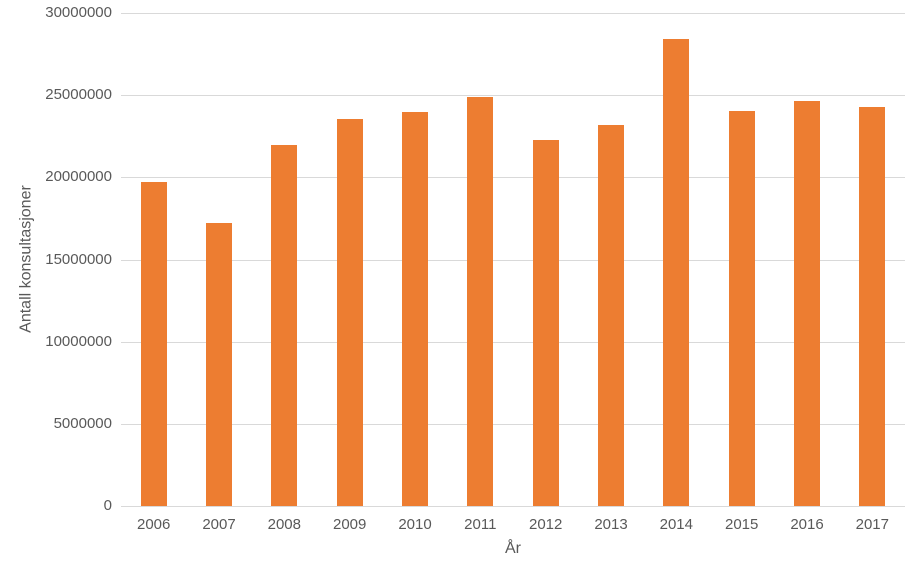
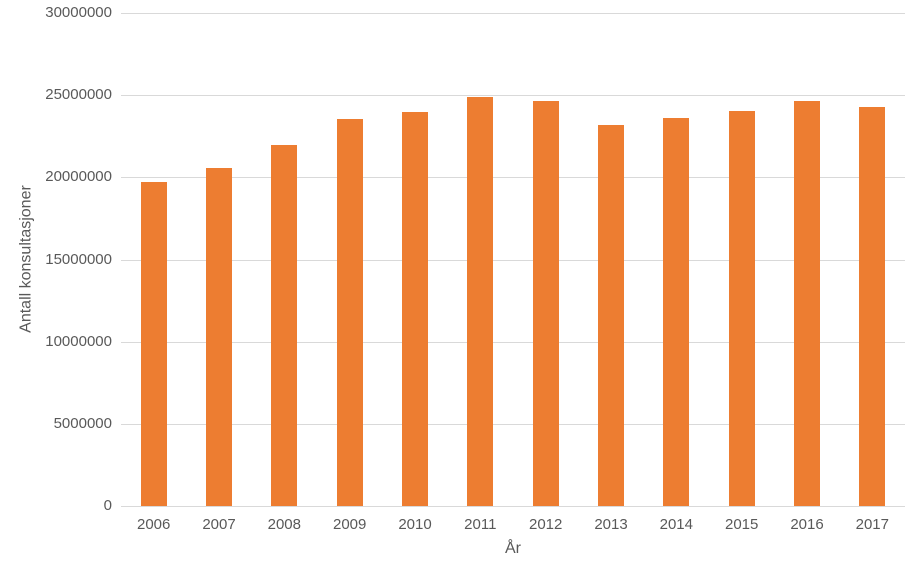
2007: 17200000 -> 20600000
2012: 22300000 -> 24600000
2014: 28400000 -> 23600000
